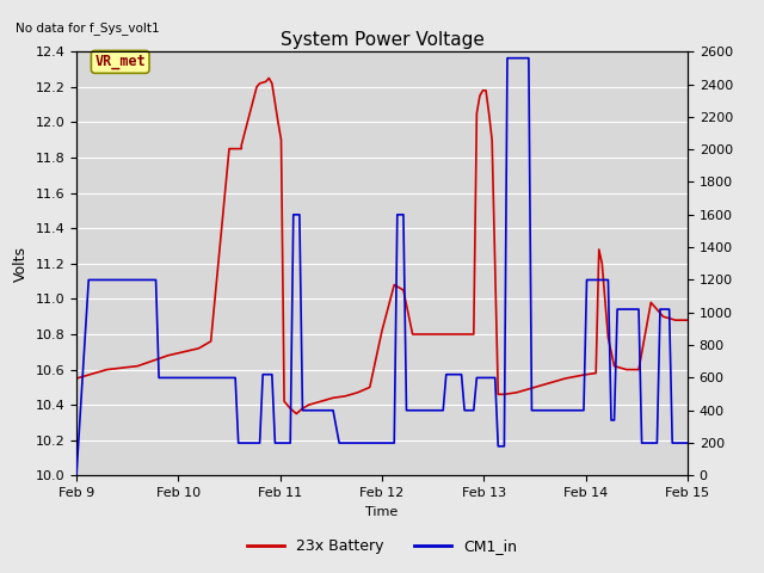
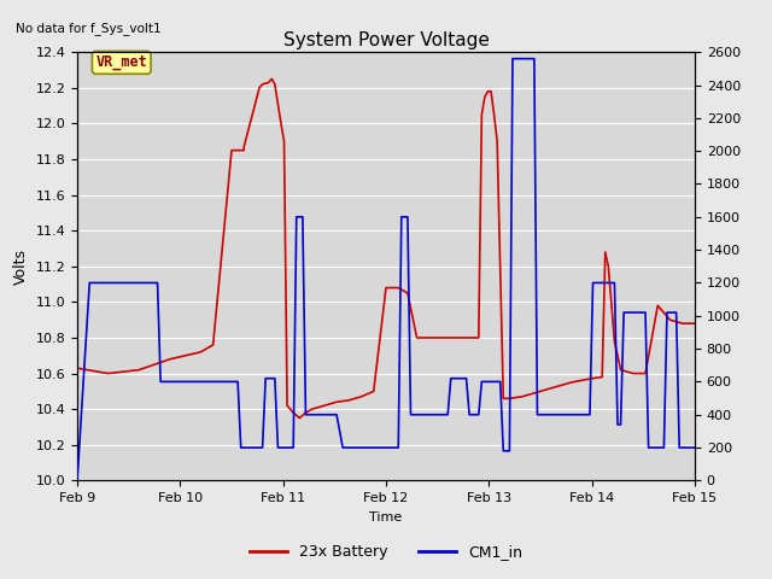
23x Battery/Feb 9: 10.55 -> 10.63
23x Battery/Feb 12: 10.82 -> 11.08
